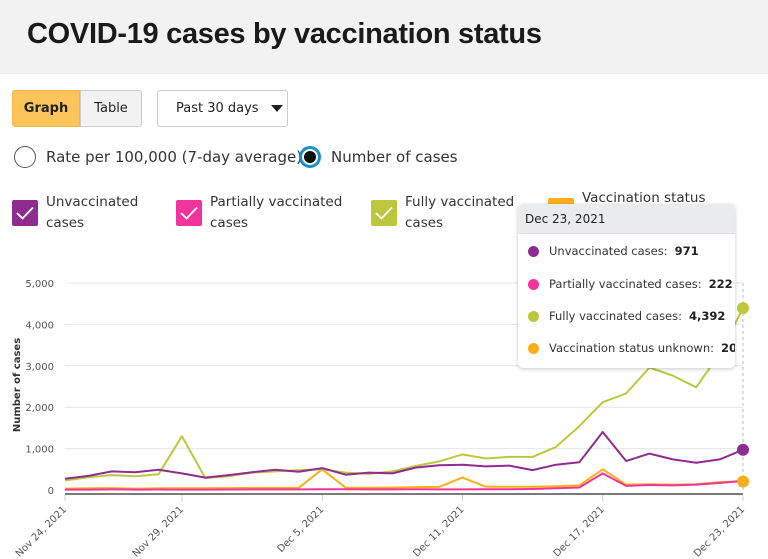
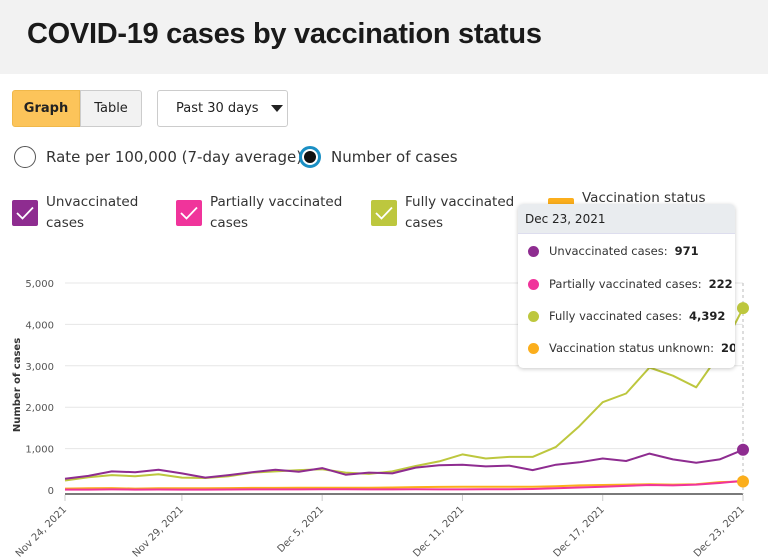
Fully vaccinated cases/Nov 29, 2021: 1300 -> 300
Vaccination status unknown/Dec 5, 2021: 500 -> 100
Vaccination status unknown/Dec 11, 2021: 300 -> 100
Unvaccinated cases/Dec 17, 2021: 1400 -> 800
Partially vaccinated cases/Dec 17, 2021: 400 -> 100
Vaccination status unknown/Dec 17, 2021: 500 -> 100
